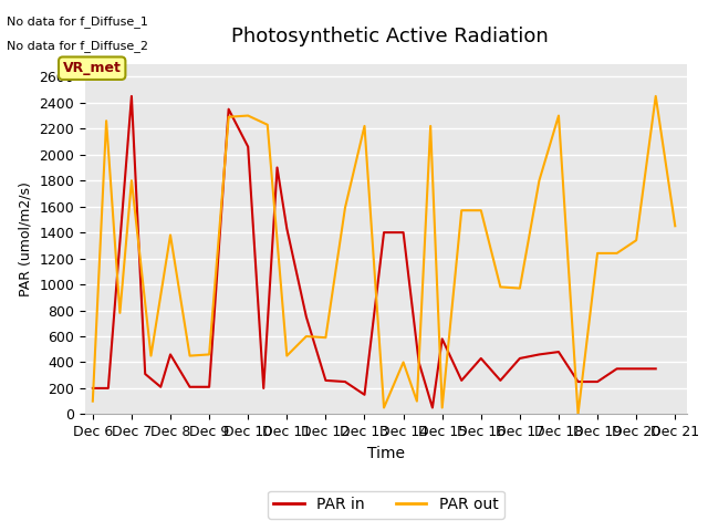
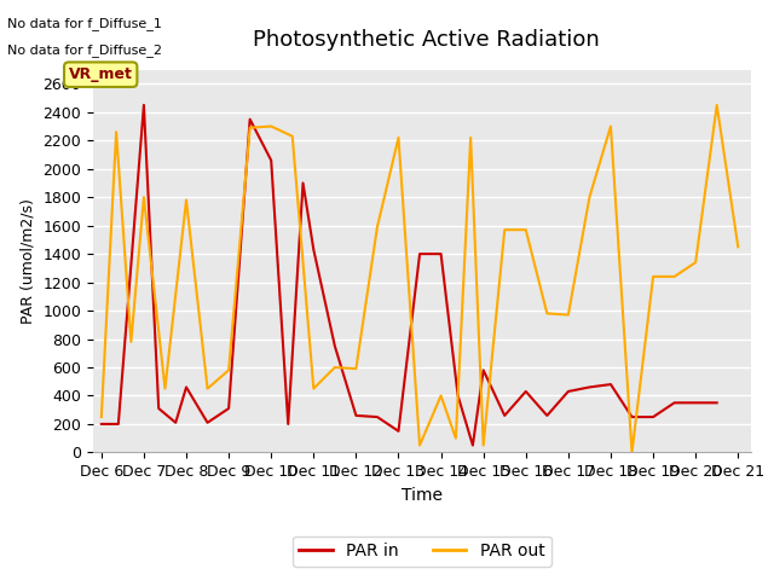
PAR out/Dec 6: 100 -> 250
PAR out/Dec 8: 1380 -> 1780
PAR in/Dec 9: 210 -> 310
PAR out/Dec 9: 460 -> 580
